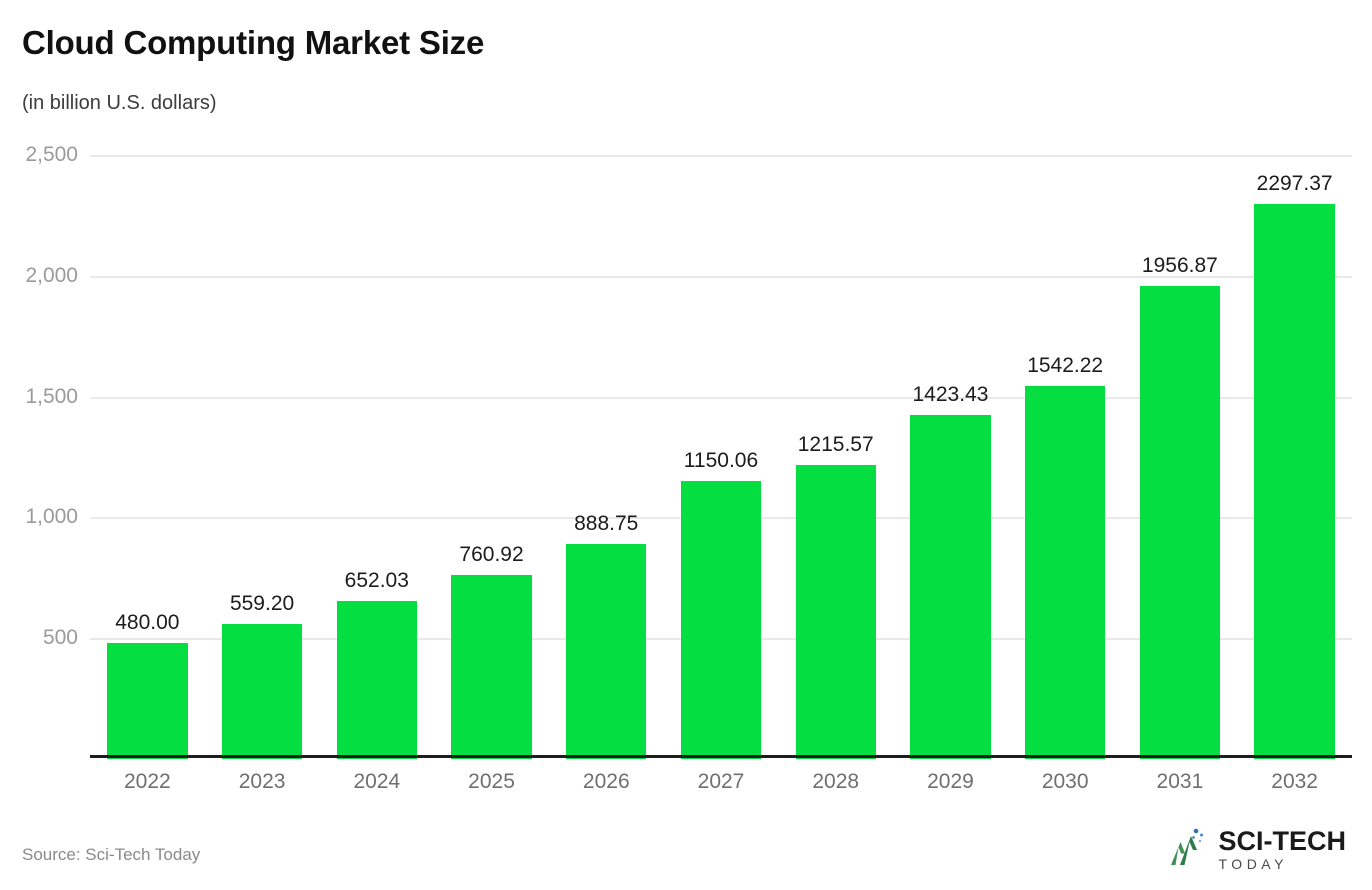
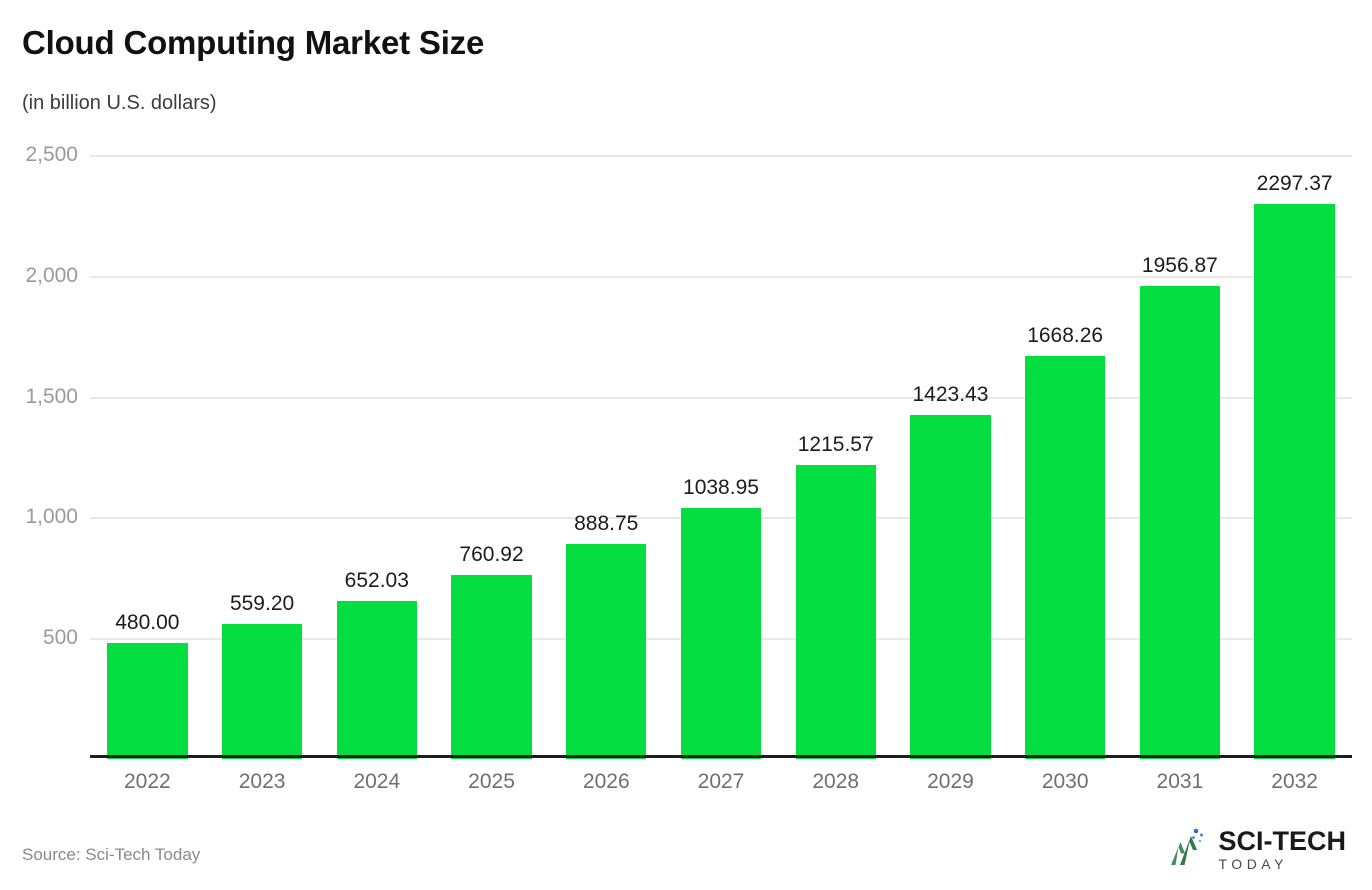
2027: 1150.06 -> 1038.95
2030: 1542.22 -> 1668.26
